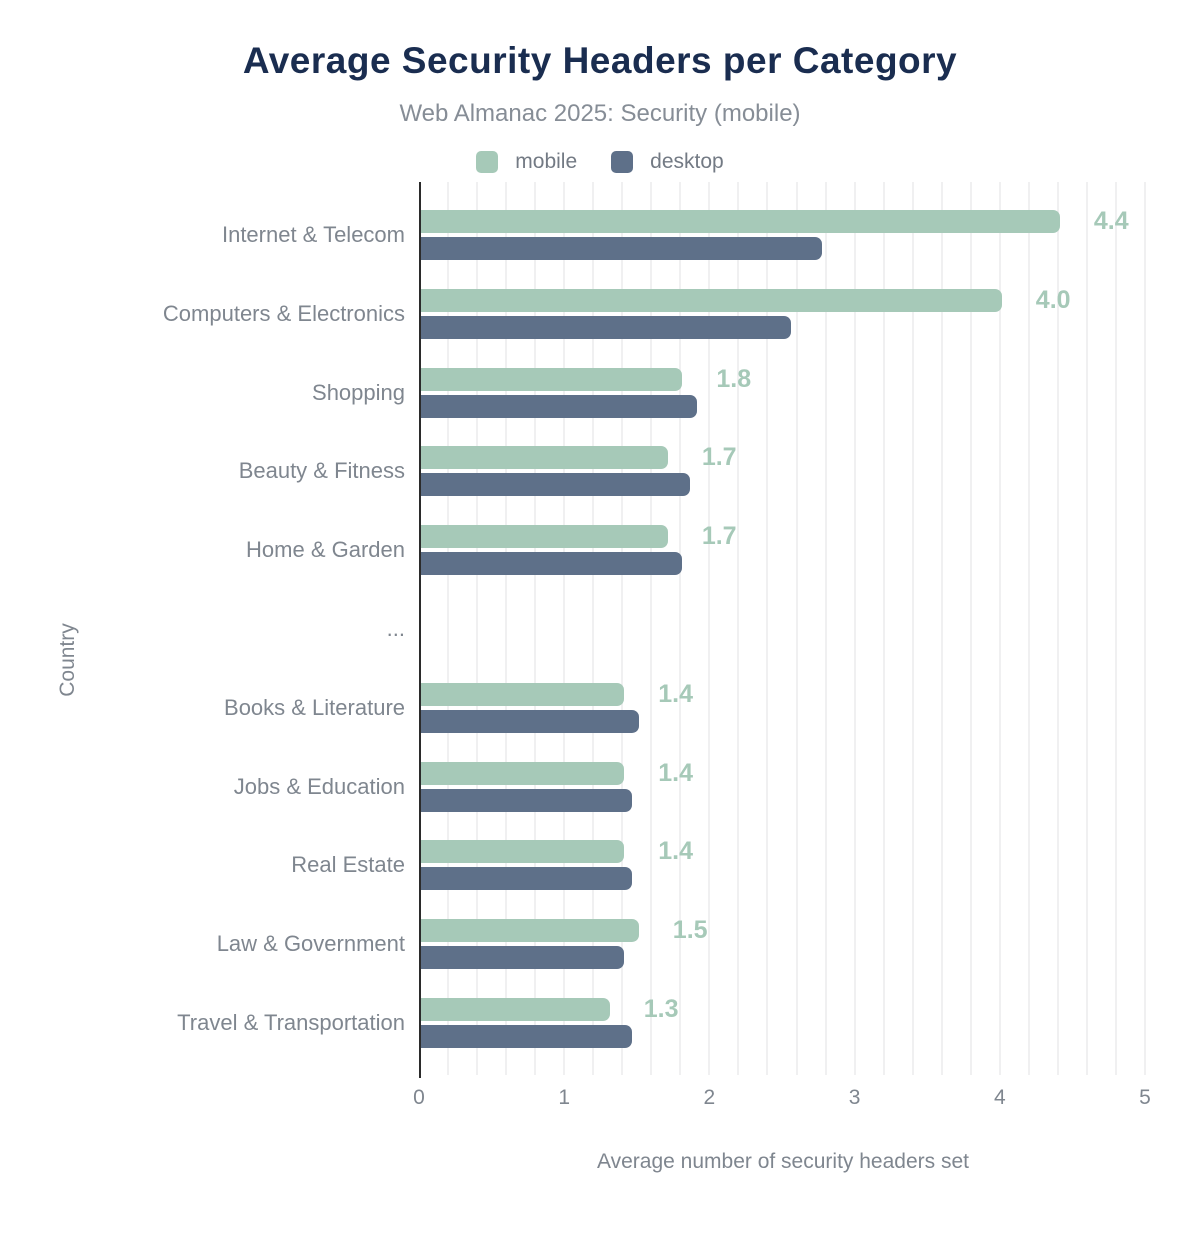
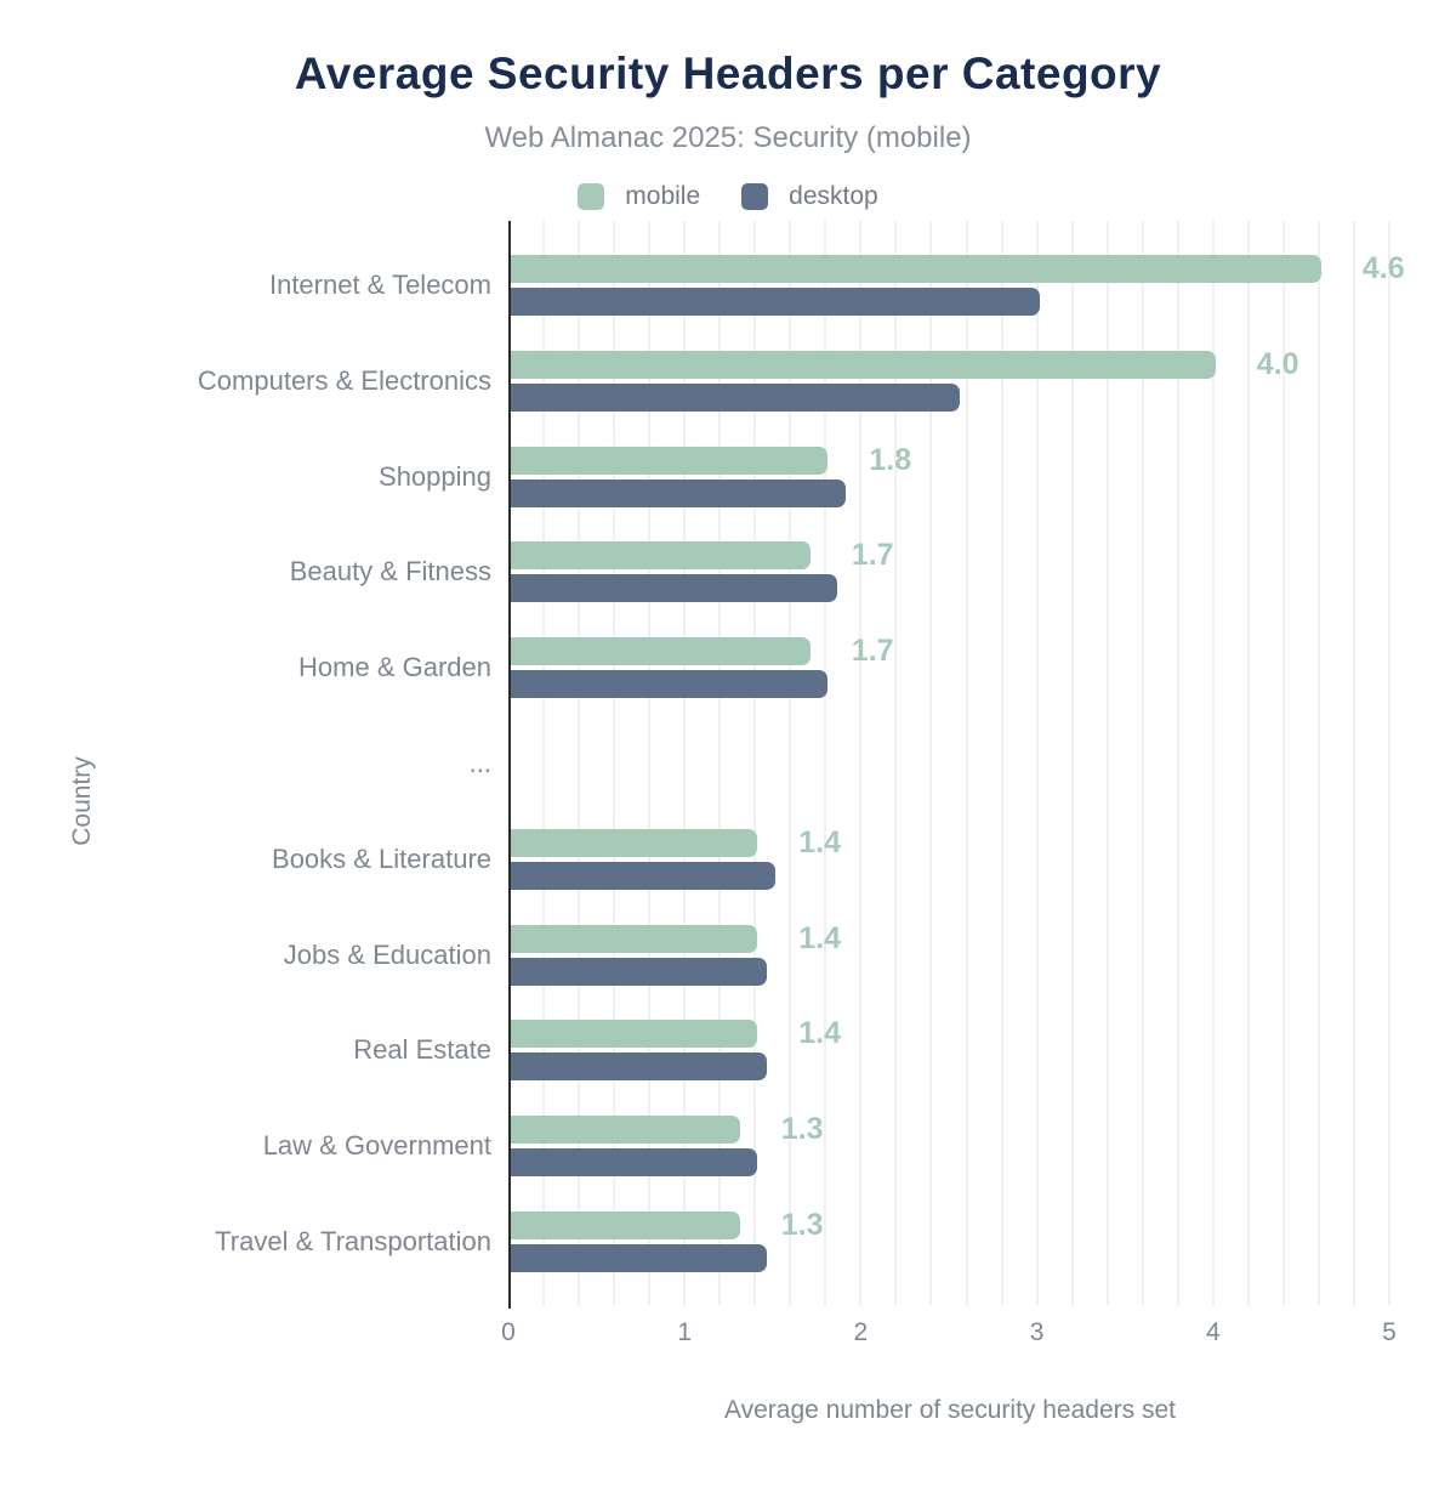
mobile/Internet & Telecom: 4.4 -> 4.6
desktop/Internet & Telecom: 2.76 -> 3.00
mobile/Law & Government: 1.5 -> 1.3
